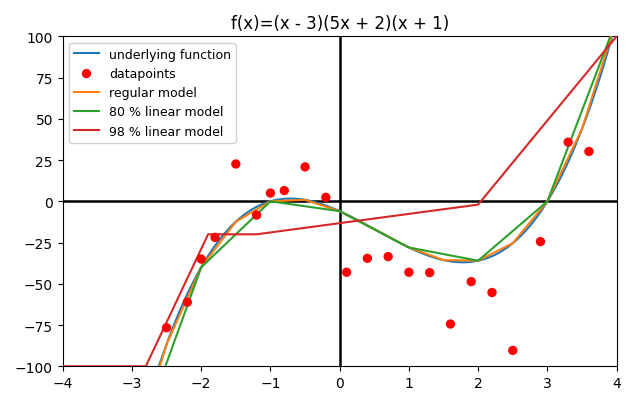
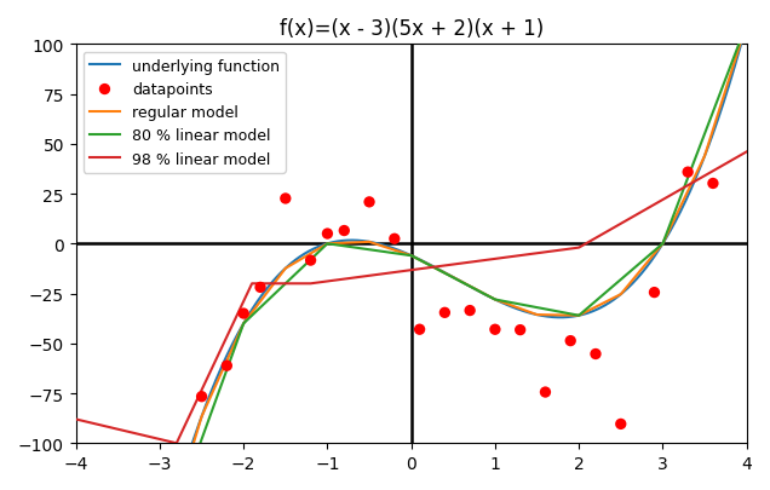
98 % linear model/−4: -100 -> -88
98 % linear model/4: 100 -> 46
